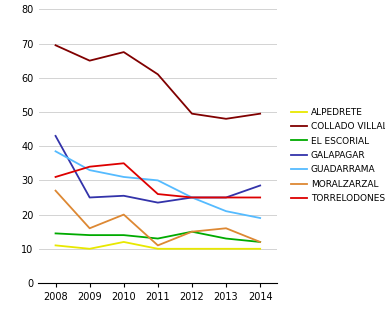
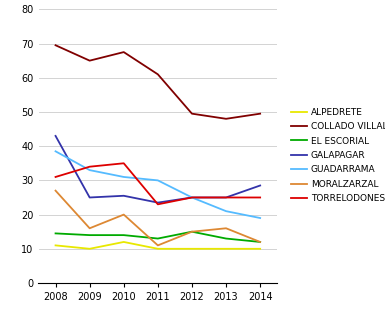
TORRELODONES/2011: 26 -> 23
